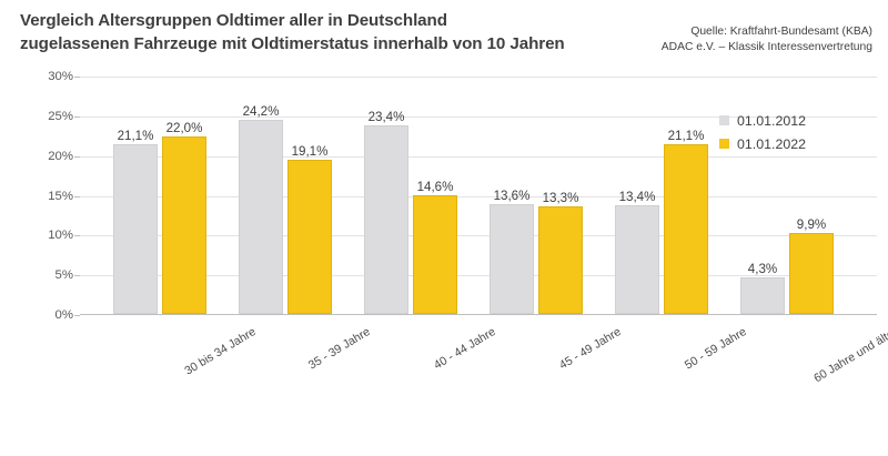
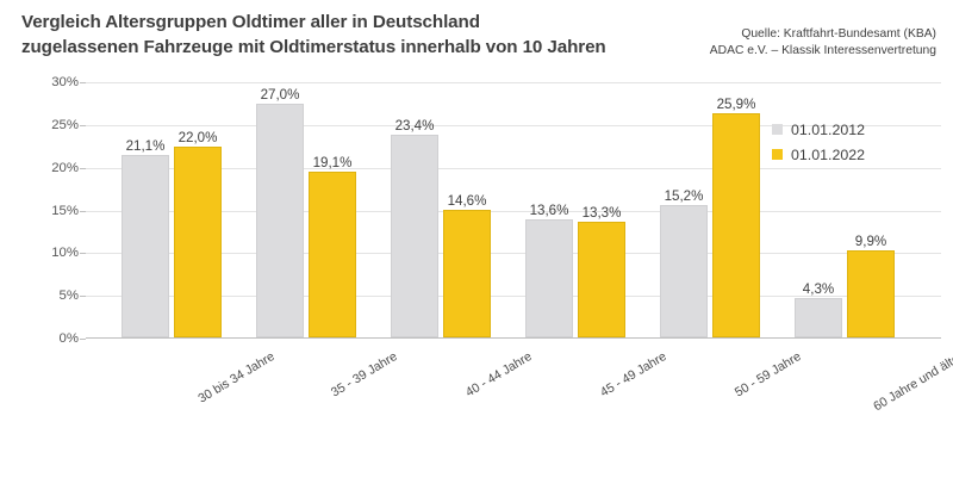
01.01.2012/35 - 39 Jahre: 24,2% -> 27,0%
01.01.2012/50 - 59 Jahre: 13,4% -> 15,2%
01.01.2022/50 - 59 Jahre: 21,1% -> 25,9%
